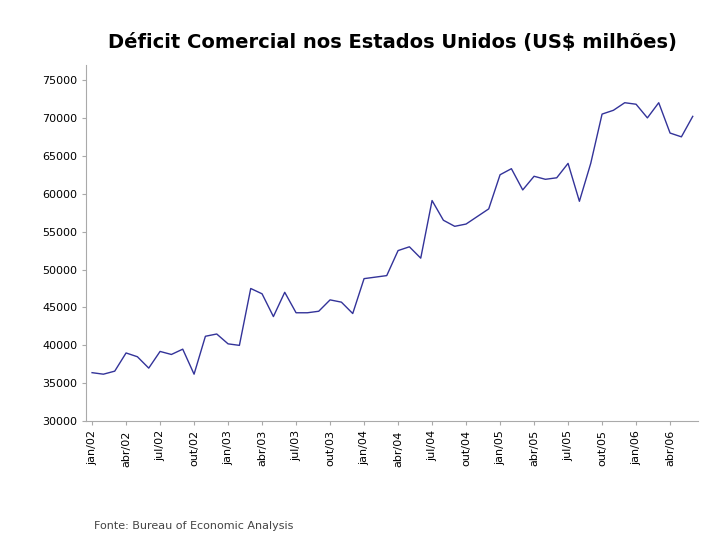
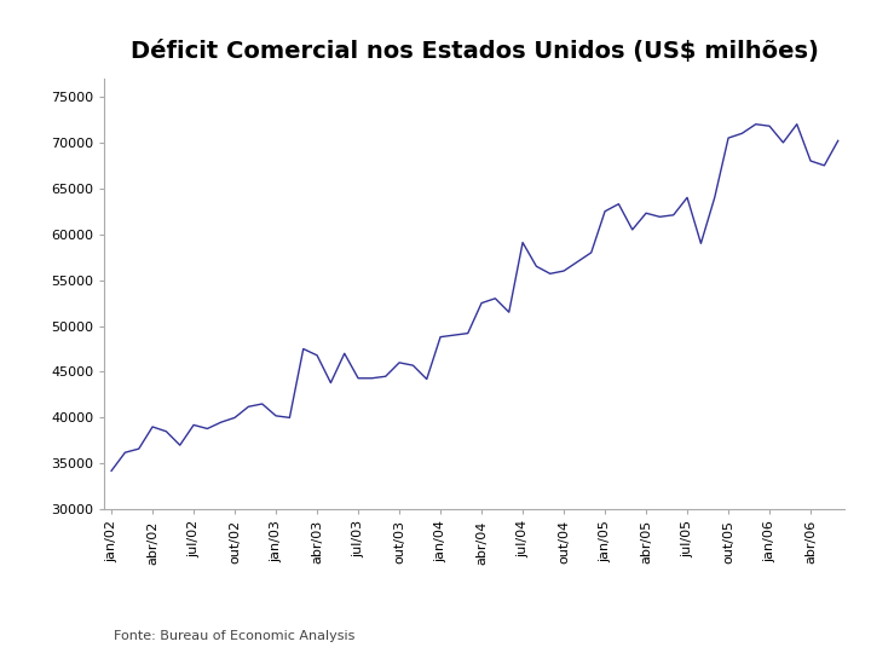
jan/02: 36400 -> 34200
out/02: 36200 -> 40000
